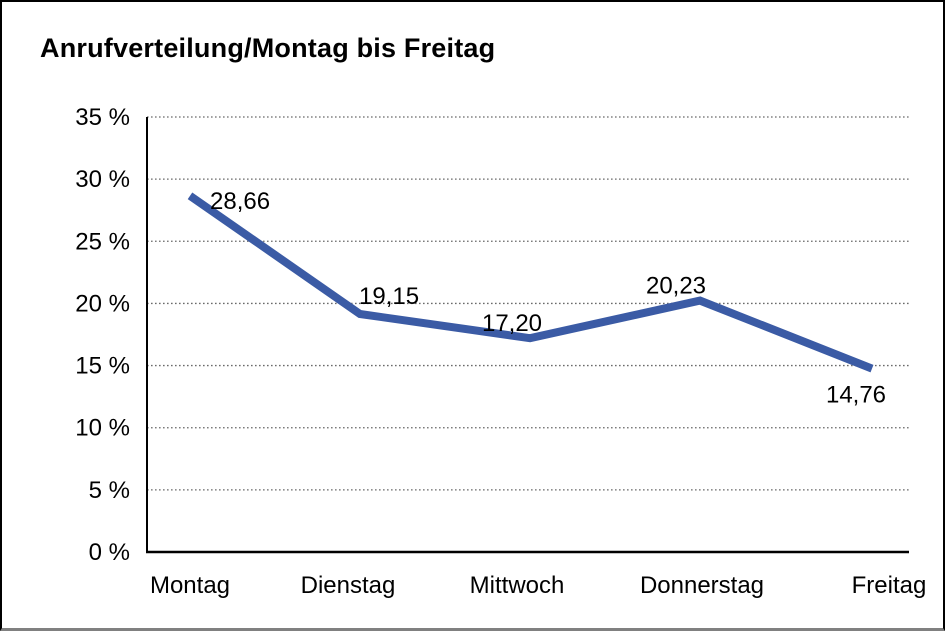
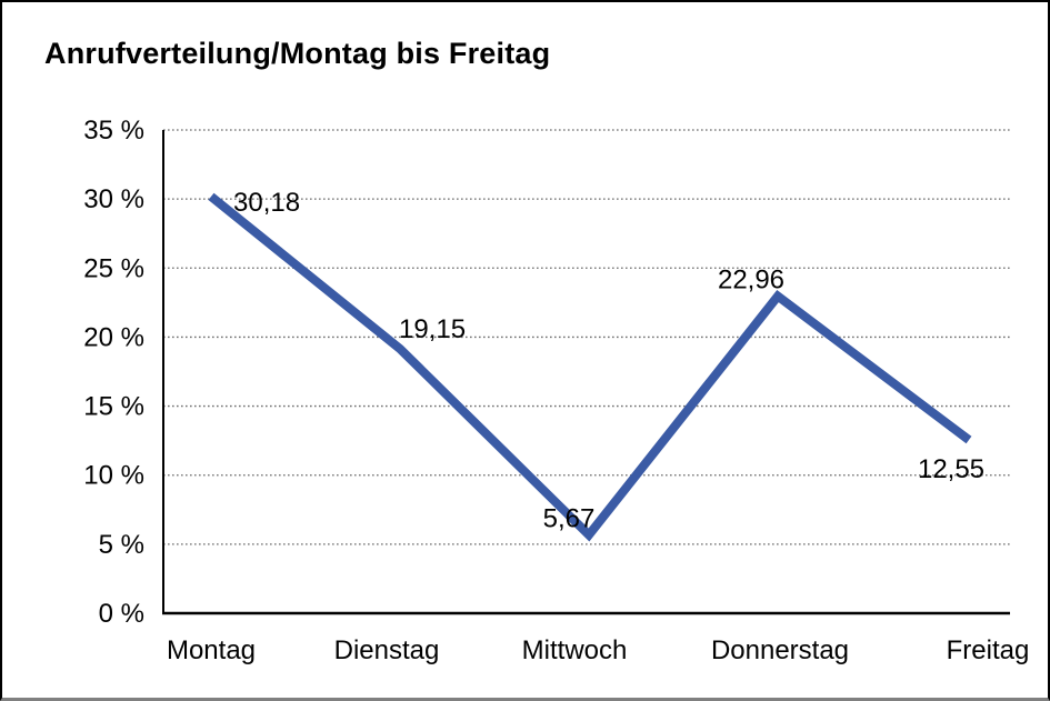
Montag: 28,66 -> 30,18
Mittwoch: 17,20 -> 5,67
Donnerstag: 20,23 -> 22,96
Freitag: 14,76 -> 12,55
